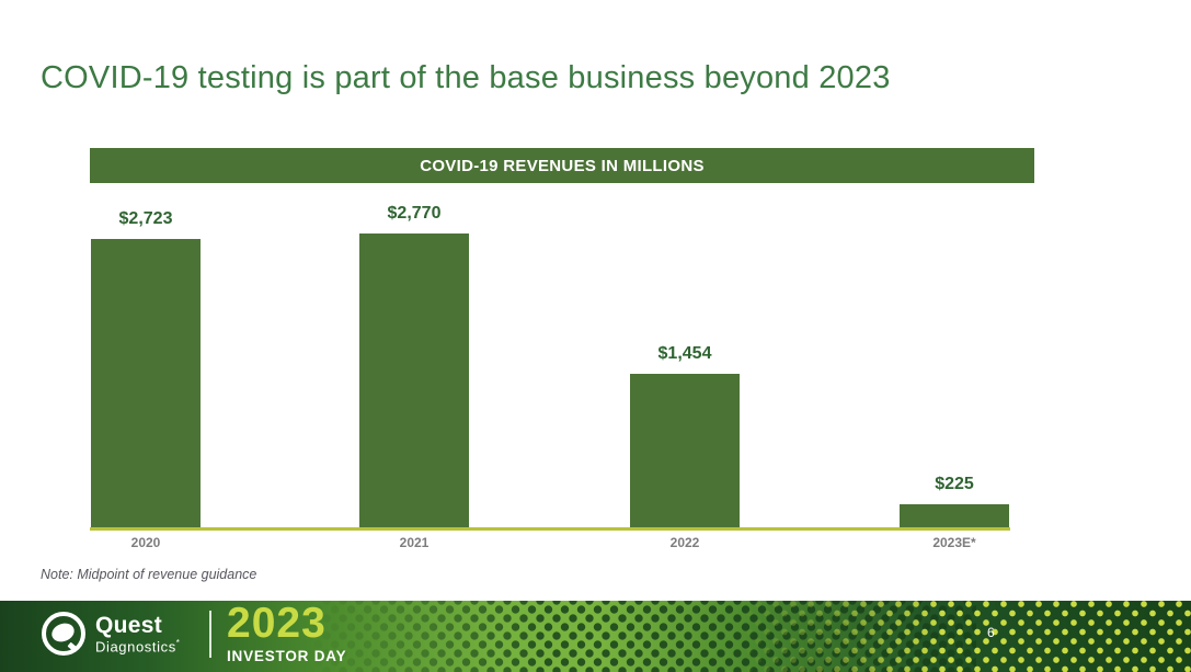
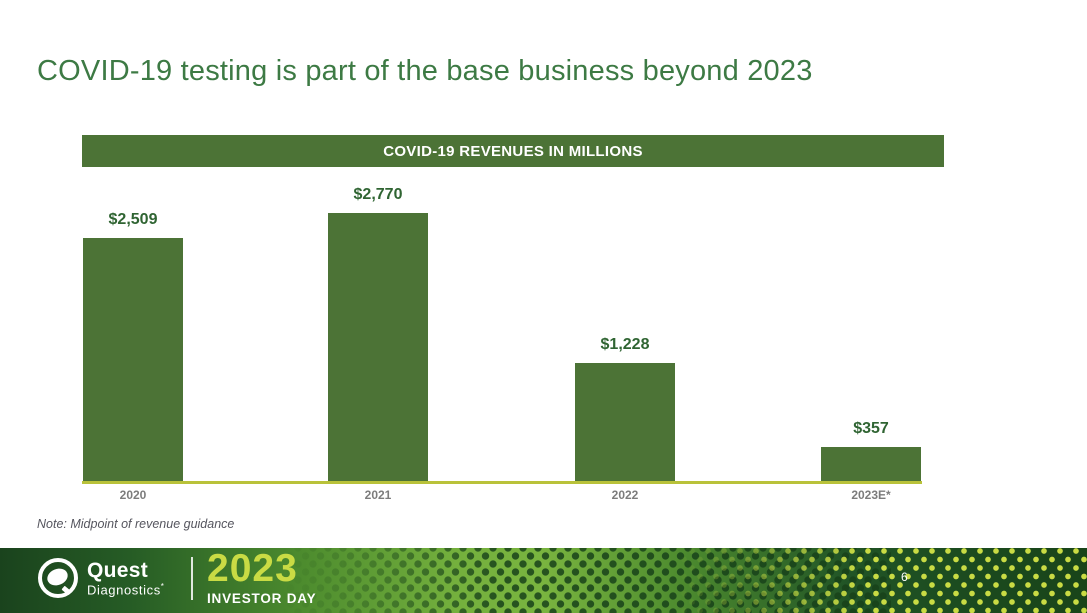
2020: $2,723 -> $2,509
2022: $1,454 -> $1,228
2023E*: $225 -> $357
